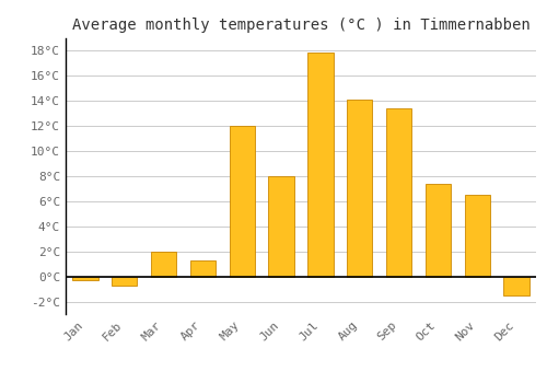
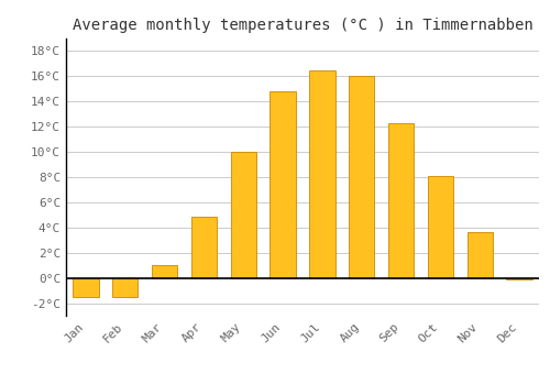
Jan: -0.3°C -> -1.5°C
Feb: -0.7°C -> -1.5°C
Mar: 2.0°C -> 1.0°C
Apr: 1.3°C -> 4.9°C
May: 12.0°C -> 10.0°C
Jun: 8.0°C -> 14.8°C
Jul: 17.9°C -> 16.5°C
Aug: 14.1°C -> 16.0°C
Sep: 13.4°C -> 12.3°C
Oct: 7.4°C -> 8.1°C
Nov: 6.5°C -> 3.6°C
Dec: -1.5°C -> -0.1°C
